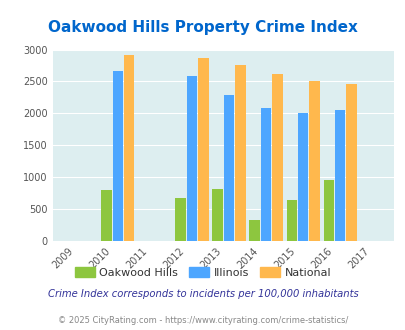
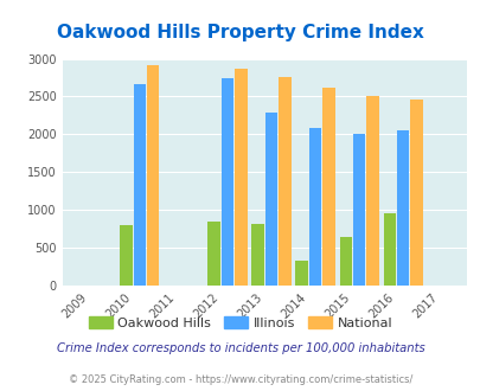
Oakwood Hills/2012: 680 -> 840
Illinois/2012: 2590 -> 2740
